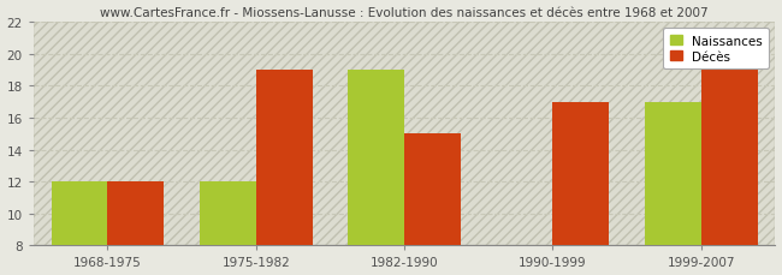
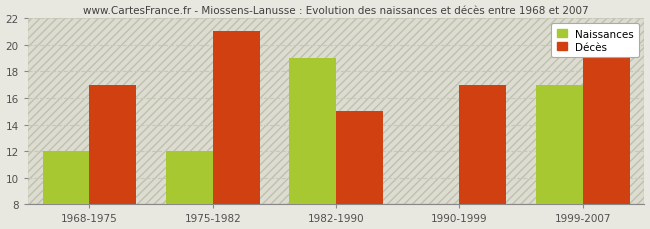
Décès/1968-1975: 12 -> 17
Décès/1975-1982: 19 -> 21
